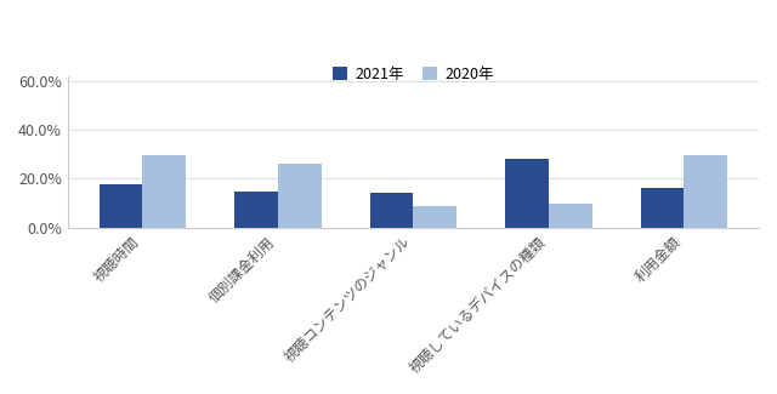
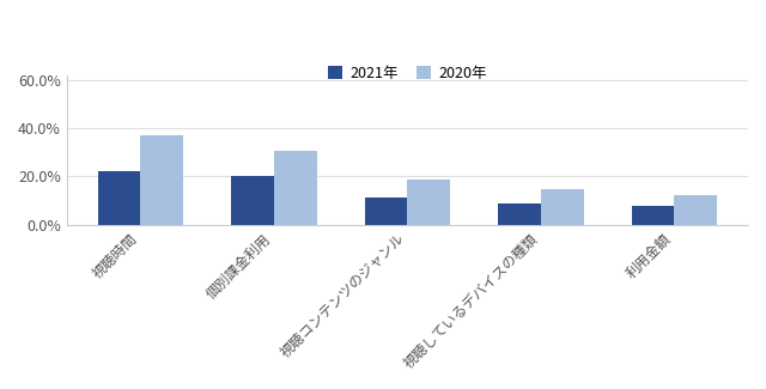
2021年/視聴時間: 18.0% -> 22.2%
2020年/視聴時間: 29.5% -> 37.2%
2021年/個別課金利用: 15.0% -> 20.2%
2020年/個別課金利用: 26.0% -> 30.5%
2021年/視聴コンテンツのジャンル: 14.5% -> 11.5%
2020年/視聴コンテンツのジャンル: 9.0% -> 18.8%
2021年/視聴しているデバイスの種類: 28.0% -> 8.8%
2020年/視聴しているデバイスの種類: 10.0% -> 14.8%
2021年/利用金額: 16.5% -> 7.8%
2020年/利用金額: 29.5% -> 12.5%
